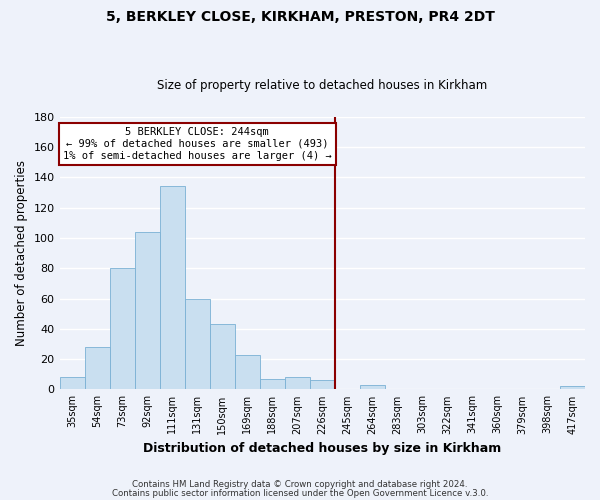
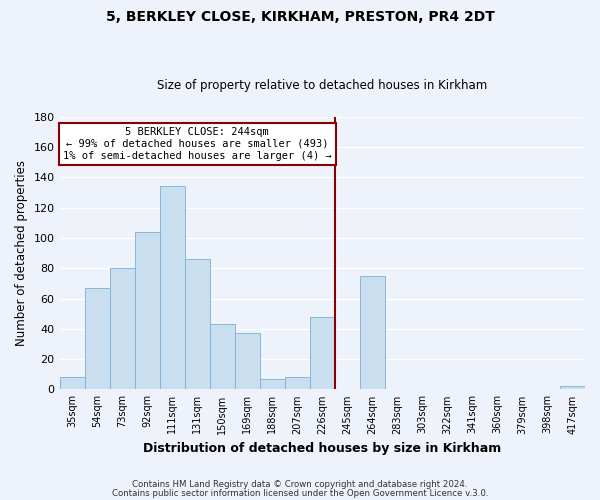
54sqm: 28 -> 67
131sqm: 60 -> 86
169sqm: 23 -> 37
226sqm: 6 -> 48
264sqm: 3 -> 75
